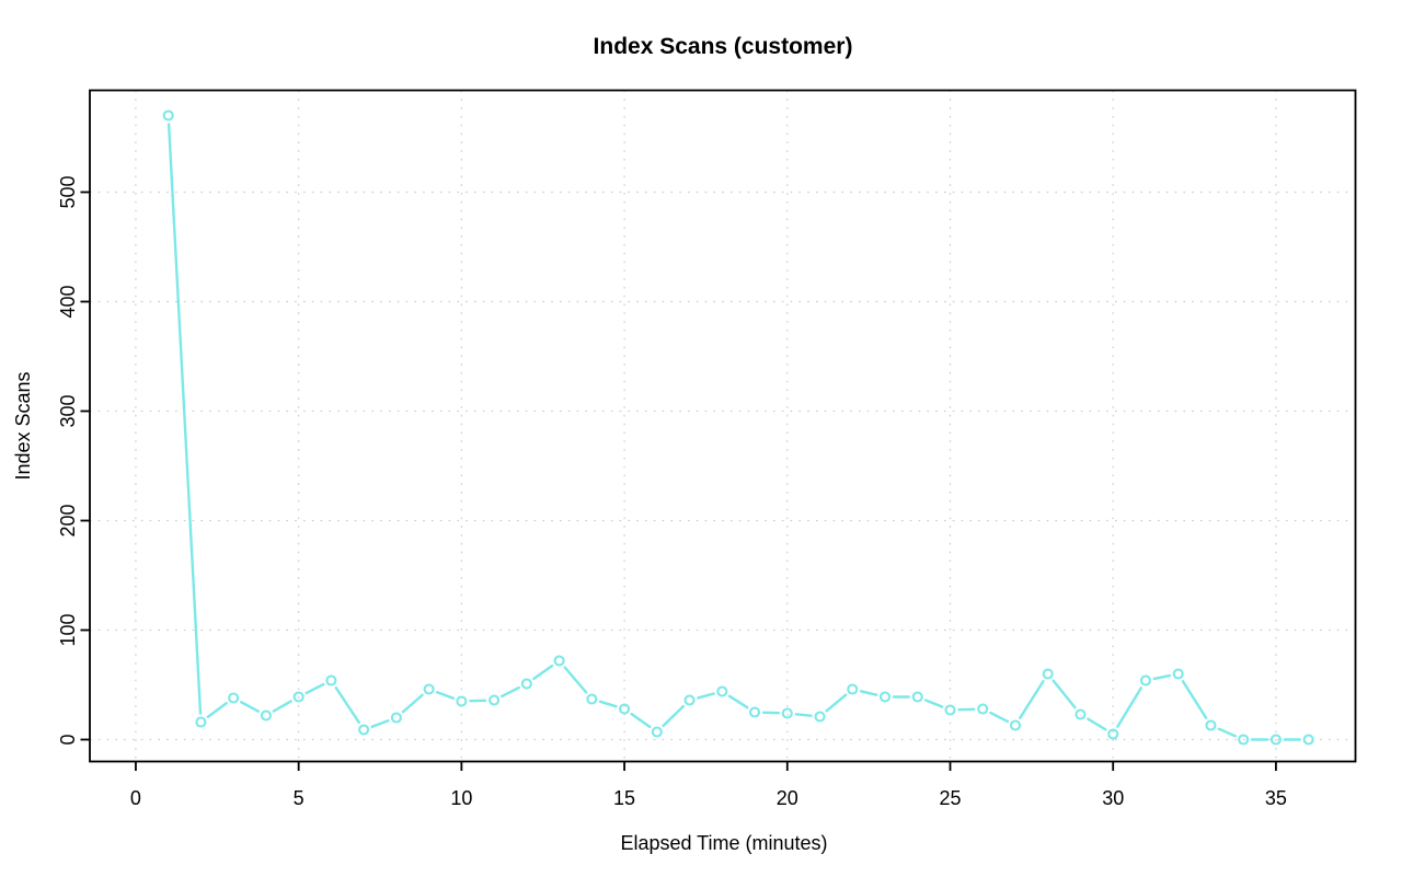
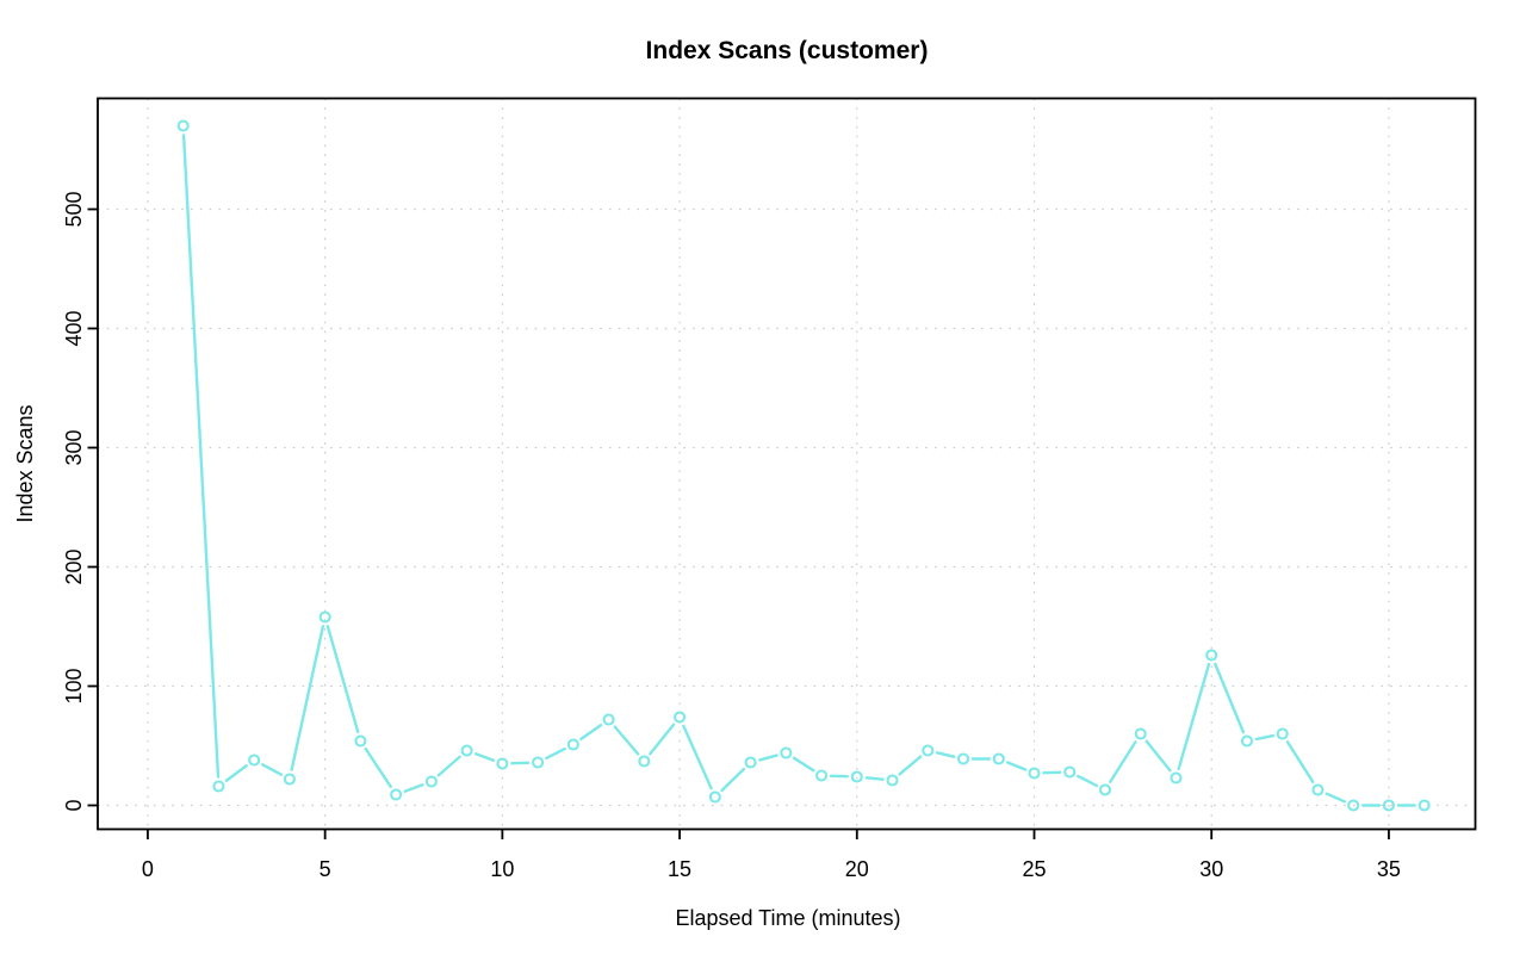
5: 39 -> 158
15: 28 -> 74
30: 5 -> 126
